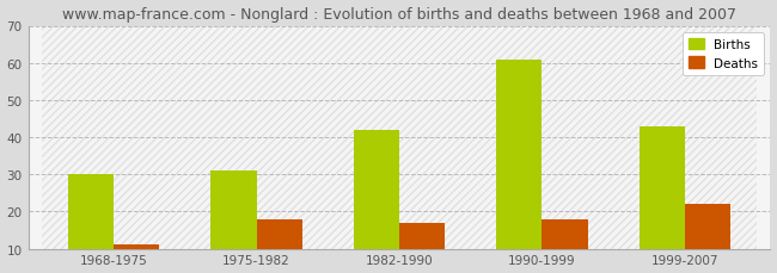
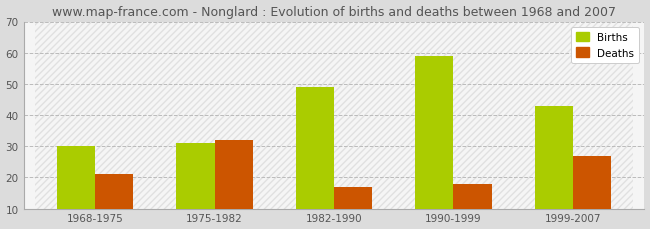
Deaths/1968-1975: 11 -> 21
Deaths/1975-1982: 18 -> 32
Births/1982-1990: 42 -> 49
Births/1990-1999: 61 -> 59
Deaths/1999-2007: 22 -> 27
